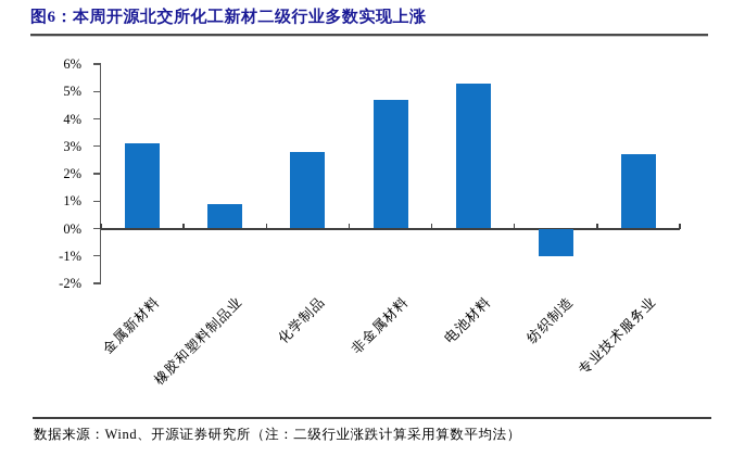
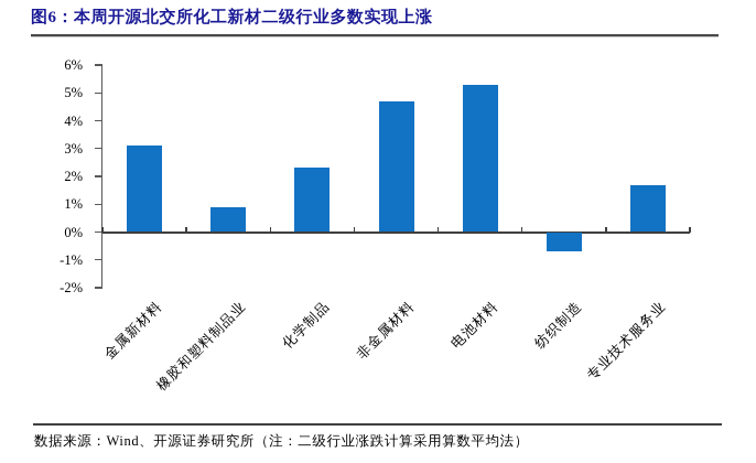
化学制品: 2.8% -> 2.3%
纺织制造: -1.0% -> -0.7%
专业技术服务业: 2.7% -> 1.7%
